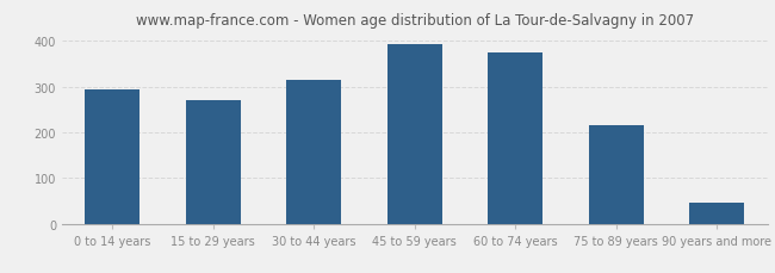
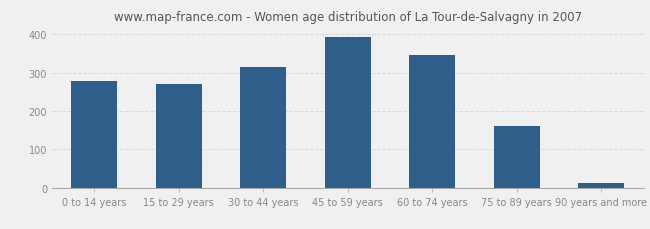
0 to 14 years: 295 -> 278
60 to 74 years: 375 -> 347
75 to 89 years: 215 -> 160
90 years and more: 45 -> 13
